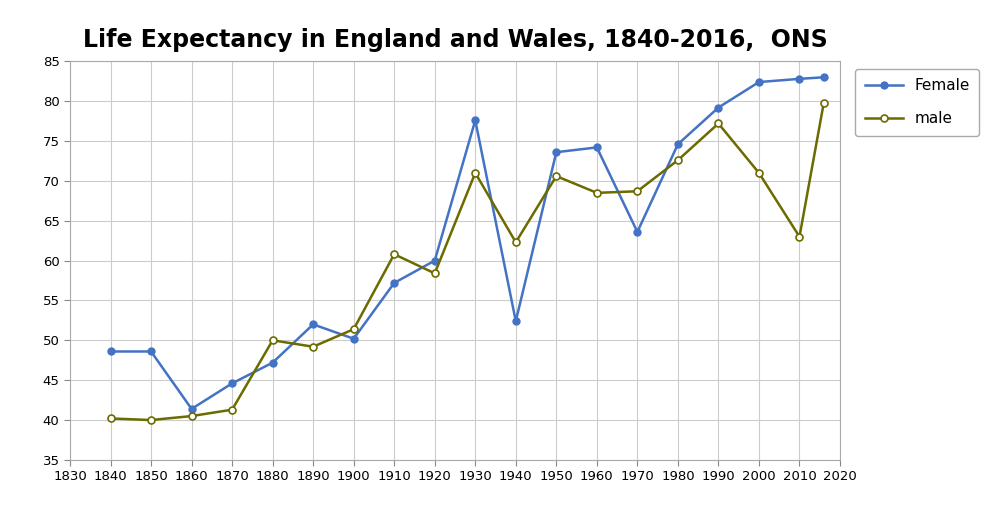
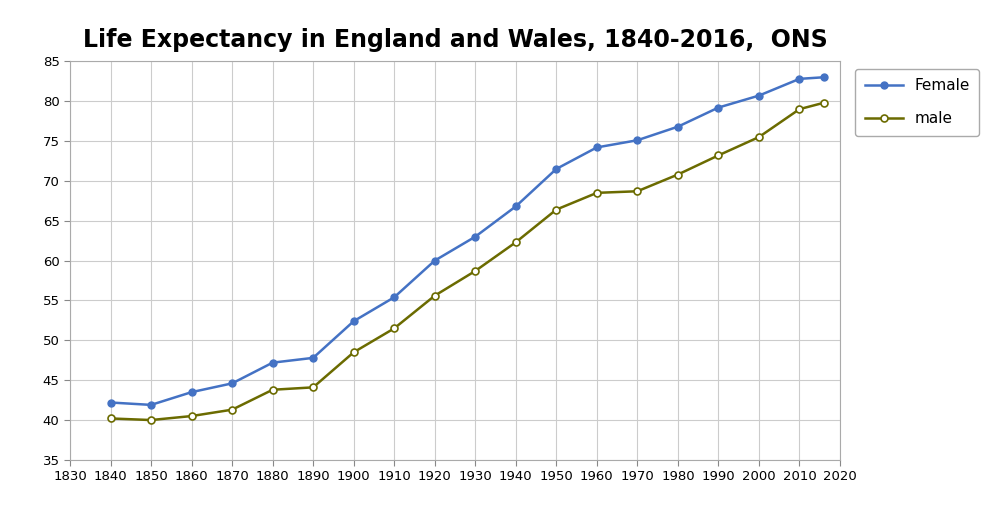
Female/1840: 48.6 -> 42.2
Female/1850: 48.6 -> 41.9
Female/1860: 41.4 -> 43.5
male/1880: 50.0 -> 43.8
Female/1890: 52.0 -> 47.8
male/1890: 49.2 -> 44.1
Female/1900: 50.2 -> 52.4
male/1900: 51.4 -> 48.5
Female/1910: 57.2 -> 55.4
male/1910: 60.8 -> 51.5
male/1920: 58.4 -> 55.6
Female/1930: 77.6 -> 63.0
male/1930: 71.0 -> 58.7
Female/1940: 52.4 -> 66.8
Female/1950: 73.6 -> 71.5
male/1950: 70.6 -> 66.4
Female/1970: 63.6 -> 75.1
Female/1980: 74.6 -> 76.8
male/1980: 72.6 -> 70.8
male/1990: 77.2 -> 73.2
Female/2000: 82.4 -> 80.7
male/2000: 71.0 -> 75.5
male/2010: 63.0 -> 79.0
